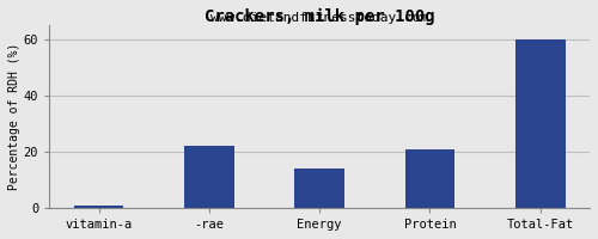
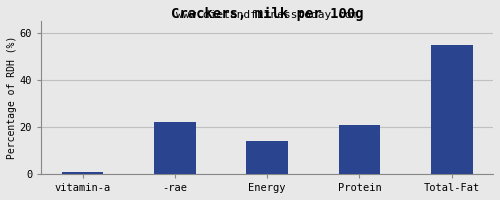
Total-Fat: 60 -> 55
